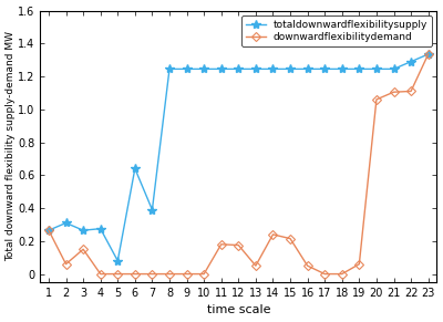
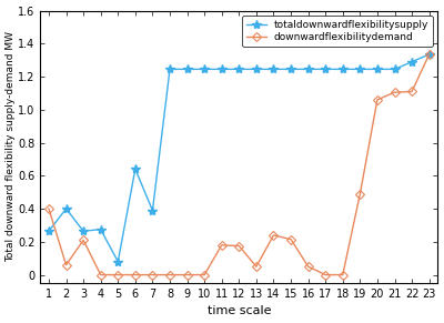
downwardflexibilitydemand/1: 0.27 -> 0.40
totaldownwardflexibilitysupply/2: 0.31 -> 0.40
downwardflexibilitydemand/3: 0.15 -> 0.21
downwardflexibilitydemand/19: 0.06 -> 0.49
